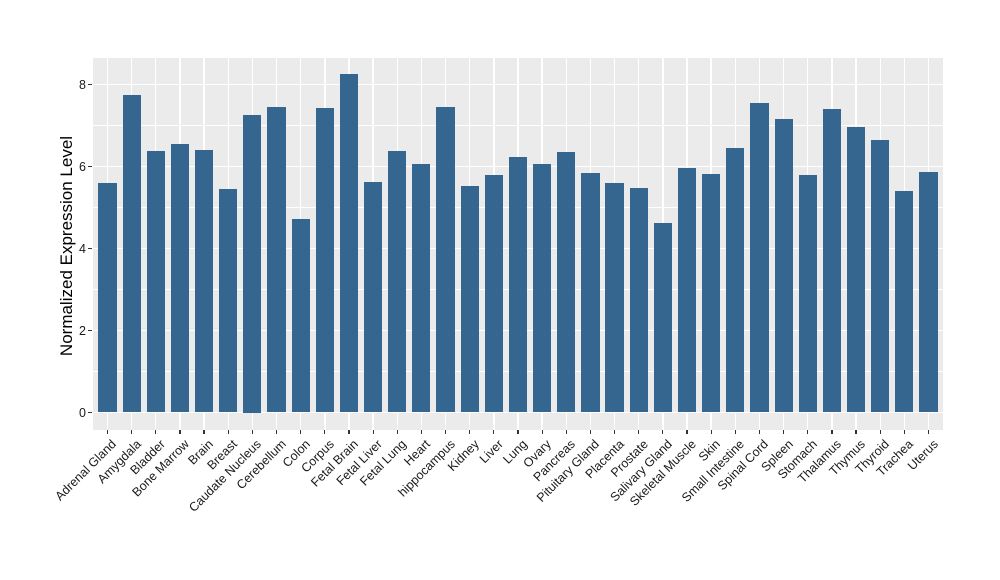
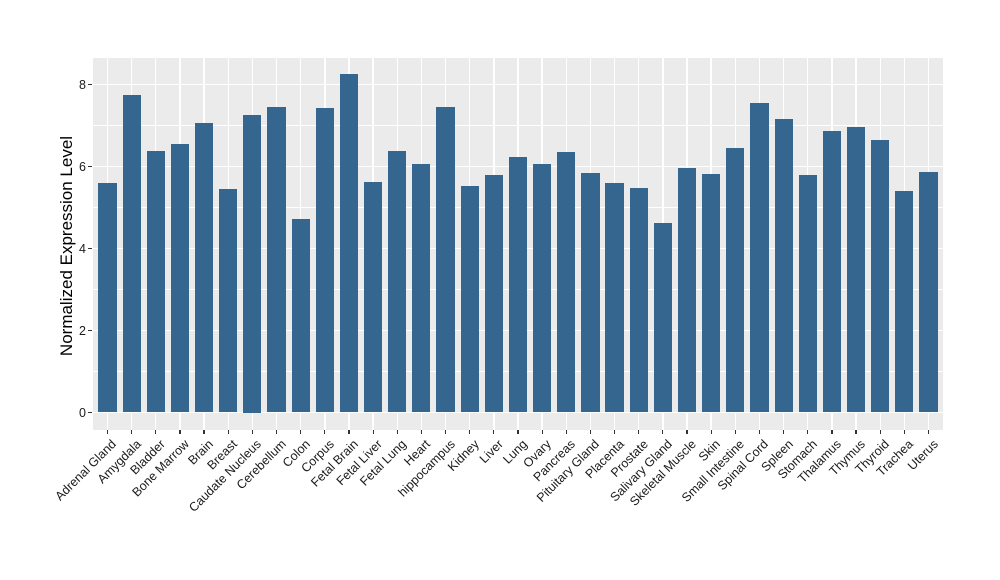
Brain: 6.4 -> 7.1
Thalamus: 7.4 -> 6.9
